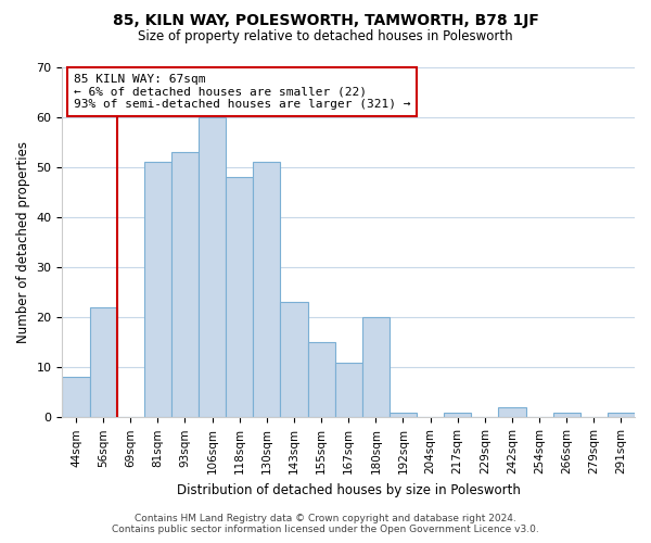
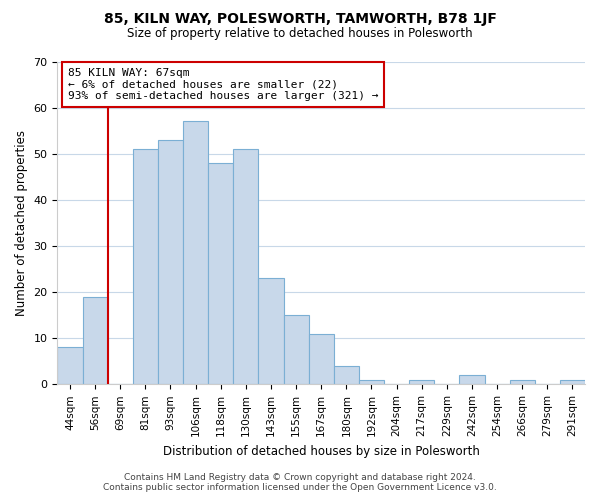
56sqm: 22 -> 19
106sqm: 60 -> 57
180sqm: 20 -> 4
